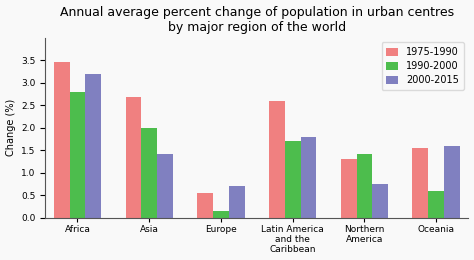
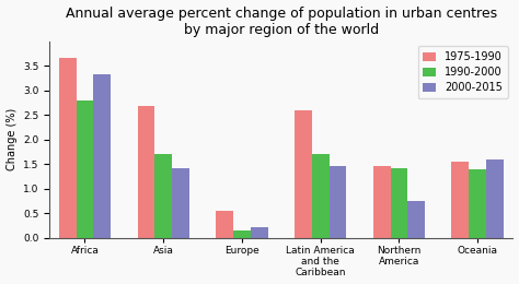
1975-1990/Africa: 3.45 -> 3.65
2000-2015/Africa: 3.20 -> 3.32
1990-2000/Asia: 2.00 -> 1.70
2000-2015/Europe: 0.70 -> 0.22
2000-2015/Latin America and the Caribbean: 1.80 -> 1.45
1975-1990/Northern America: 1.30 -> 1.45
1990-2000/Oceania: 0.60 -> 1.40
